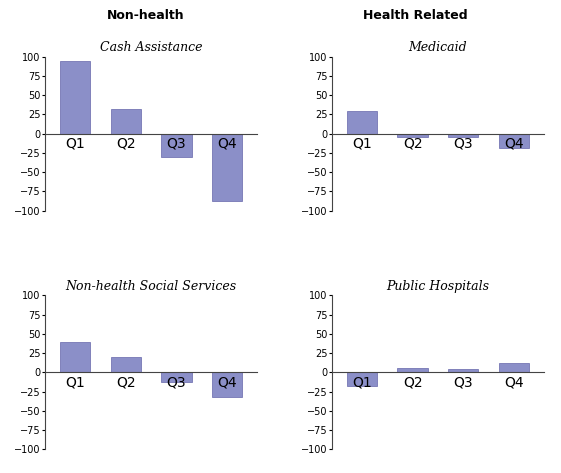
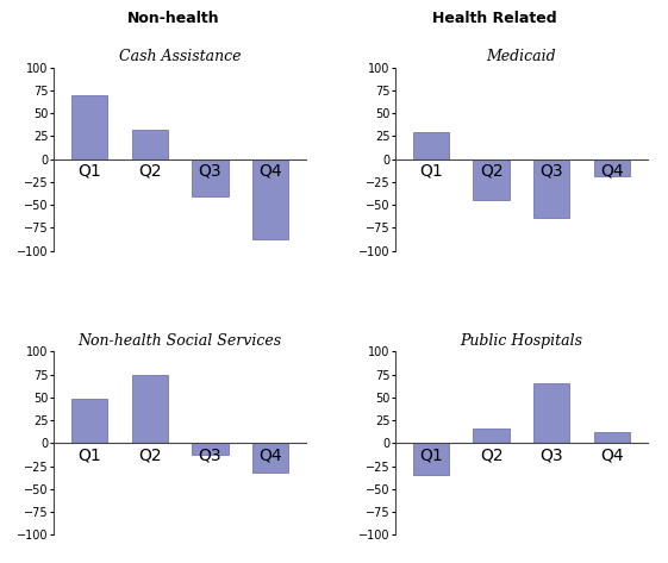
Cash Assistance/Q1: 95 -> 70
Cash Assistance/Q3: -30 -> -40
Medicaid/Q2: -4 -> -44
Medicaid/Q3: -4 -> -64
Non-health Social Services/Q1: 40 -> 48
Non-health Social Services/Q2: 20 -> 74
Public Hospitals/Q1: -18 -> -34
Public Hospitals/Q2: 6 -> 16
Public Hospitals/Q3: 5 -> 66
